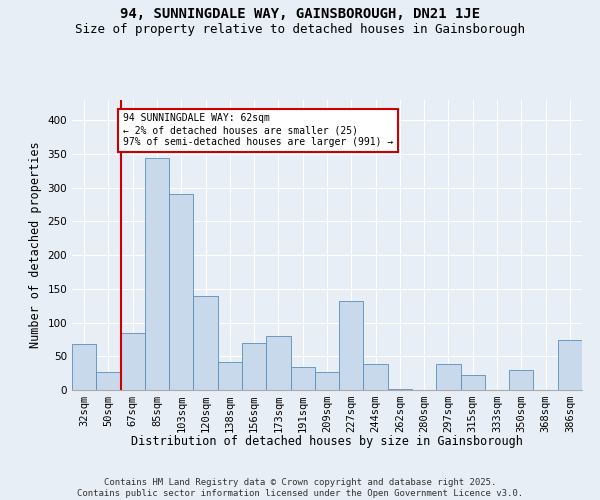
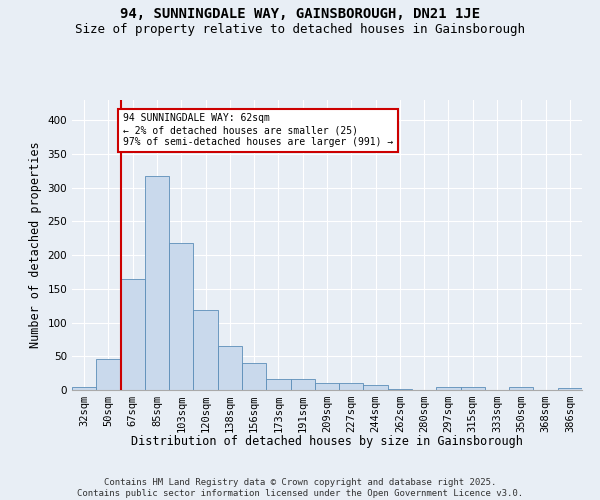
32sqm: 68 -> 5
50sqm: 26 -> 46
67sqm: 84 -> 165
85sqm: 344 -> 318
103sqm: 290 -> 218
120sqm: 140 -> 119
138sqm: 42 -> 65
156sqm: 70 -> 40
173sqm: 80 -> 17
191sqm: 34 -> 17
209sqm: 26 -> 10
227sqm: 132 -> 10
244sqm: 38 -> 8
297sqm: 38 -> 4
315sqm: 22 -> 4
350sqm: 30 -> 5
386sqm: 74 -> 3
